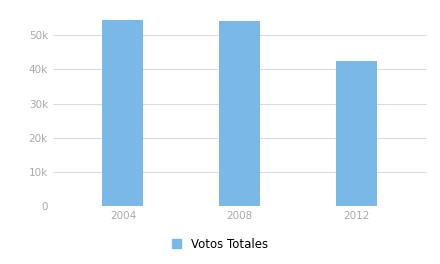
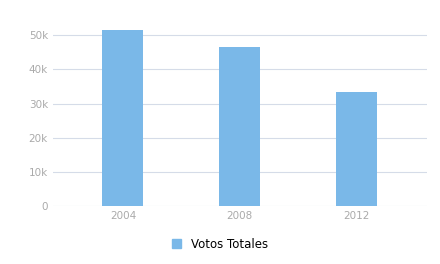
2004: 54.5k -> 51.5k
2008: 54.2k -> 46.5k
2012: 42.5k -> 33.5k
